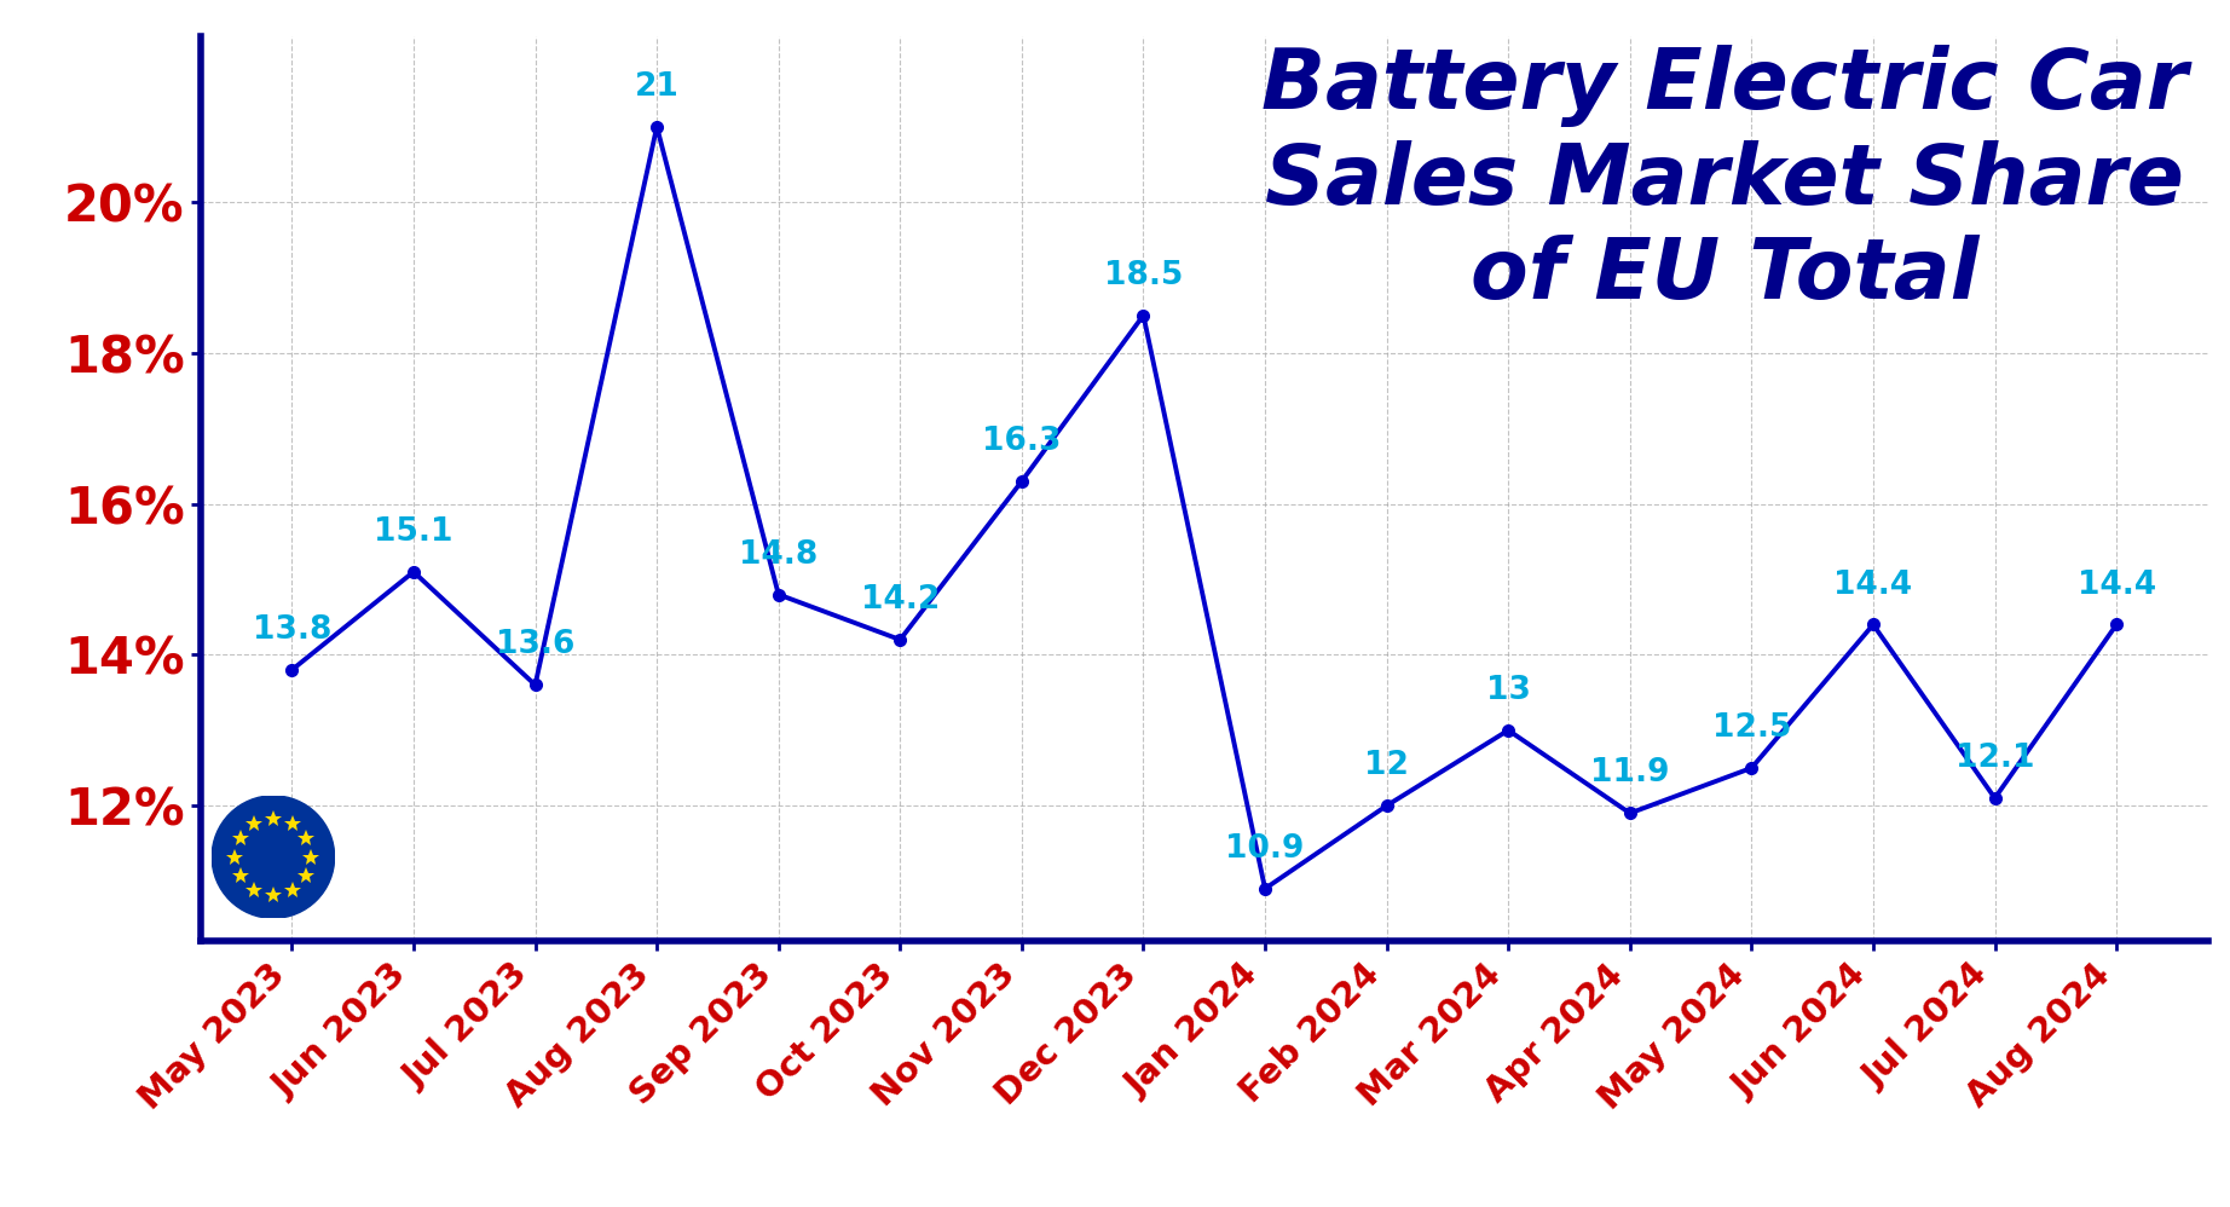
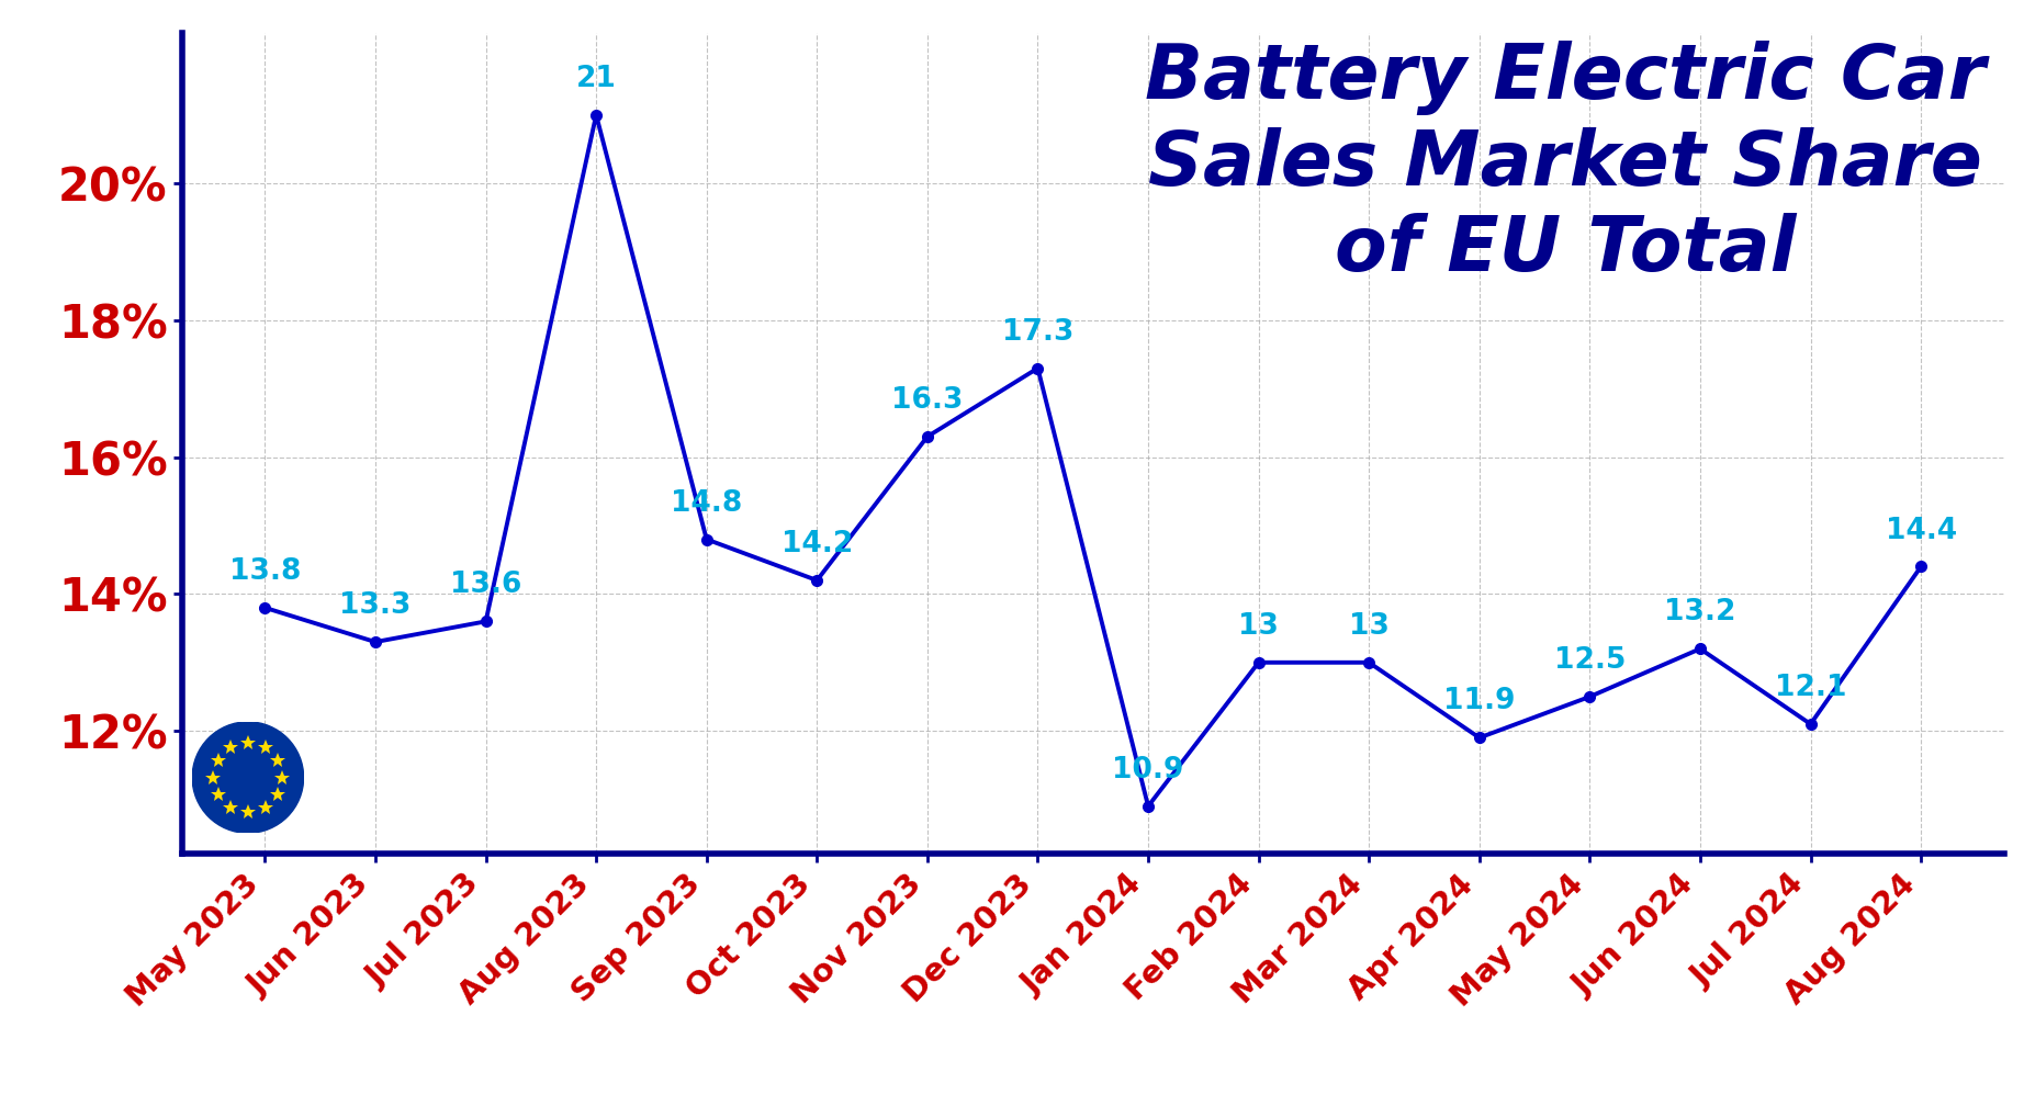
Jun 2023: 15.1 -> 13.3
Dec 2023: 18.5 -> 17.3
Feb 2024: 12 -> 13
Jun 2024: 14.4 -> 13.2
